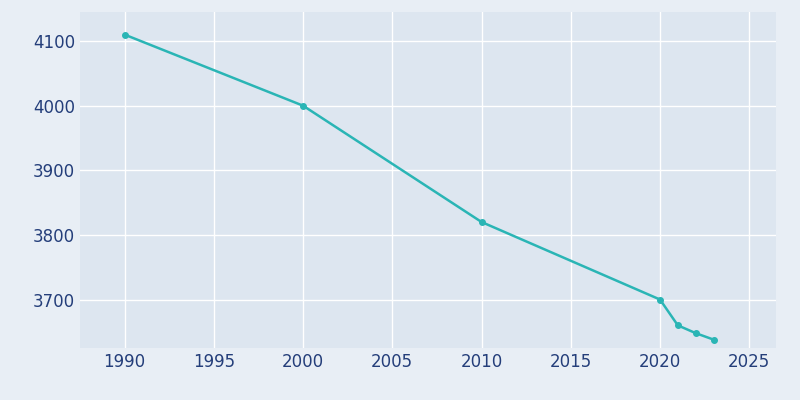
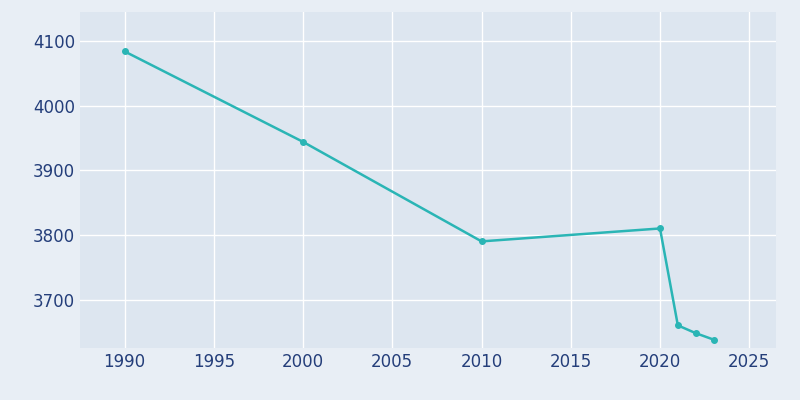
1990: 4110 -> 4084
2000: 4000 -> 3944
2010: 3820 -> 3790
2020: 3700 -> 3810
